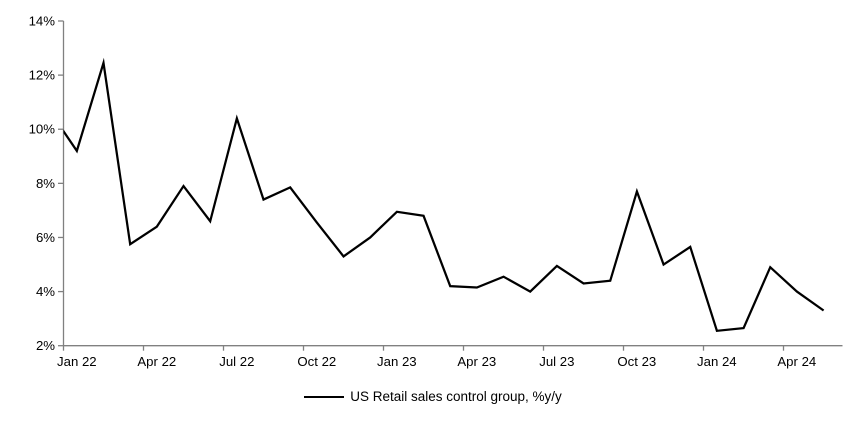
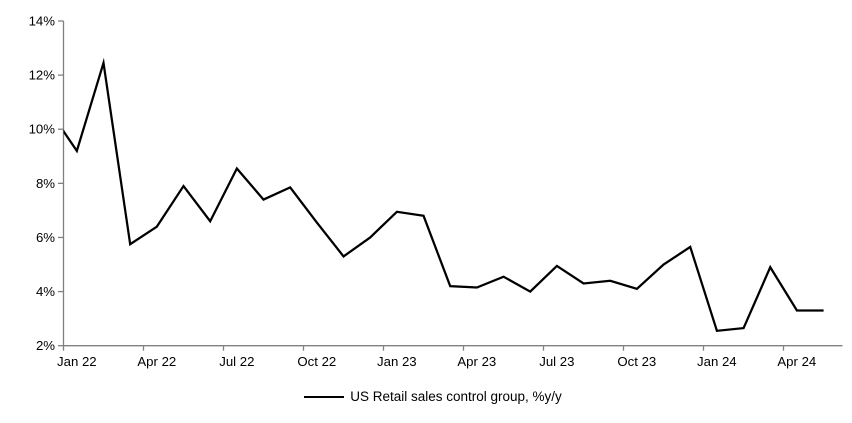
Jul 22: 10.4% -> 8.6%
Oct 23: 7.7% -> 4.1%
Apr 24: 4.0% -> 3.3%
